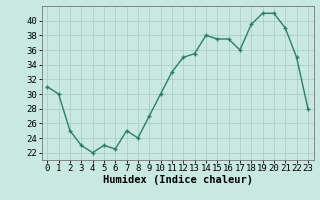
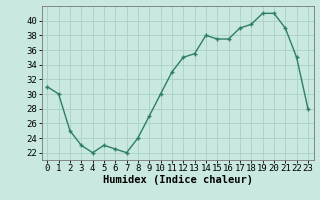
7: 25.0 -> 22.0
17: 36.0 -> 39.0
